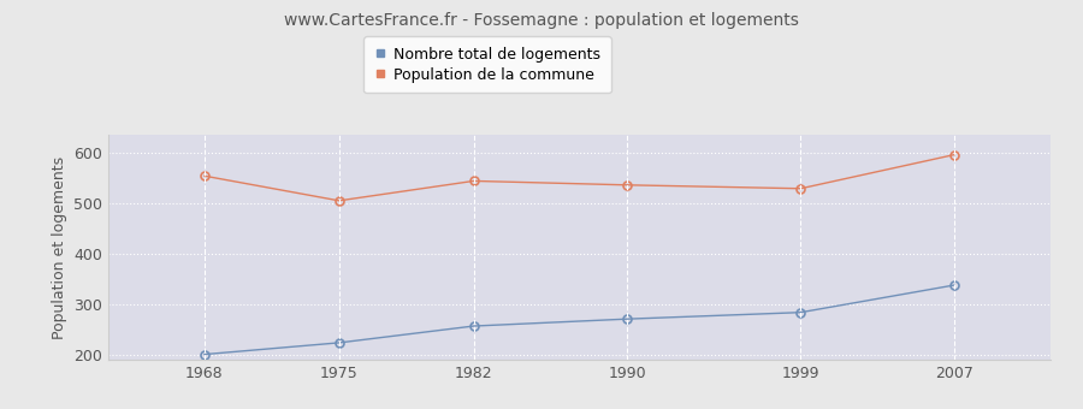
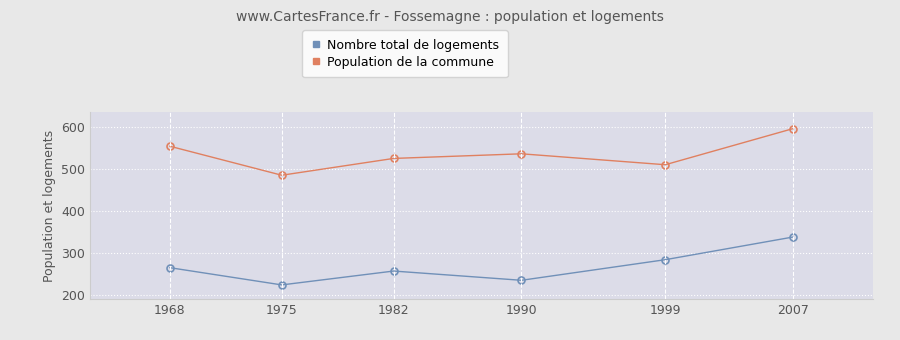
Nombre total de logements/1968: 201 -> 265
Population de la commune/1975: 505 -> 485
Population de la commune/1982: 544 -> 525
Nombre total de logements/1990: 271 -> 235
Population de la commune/1999: 529 -> 510
